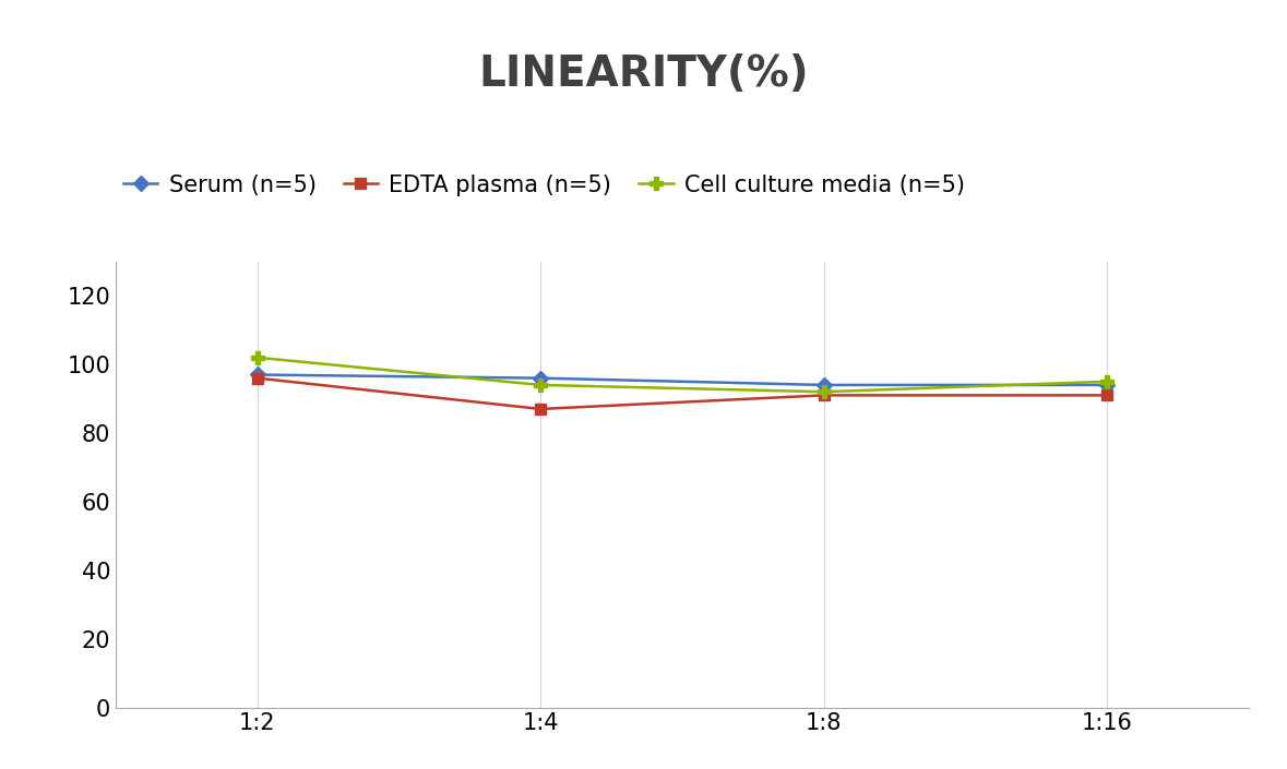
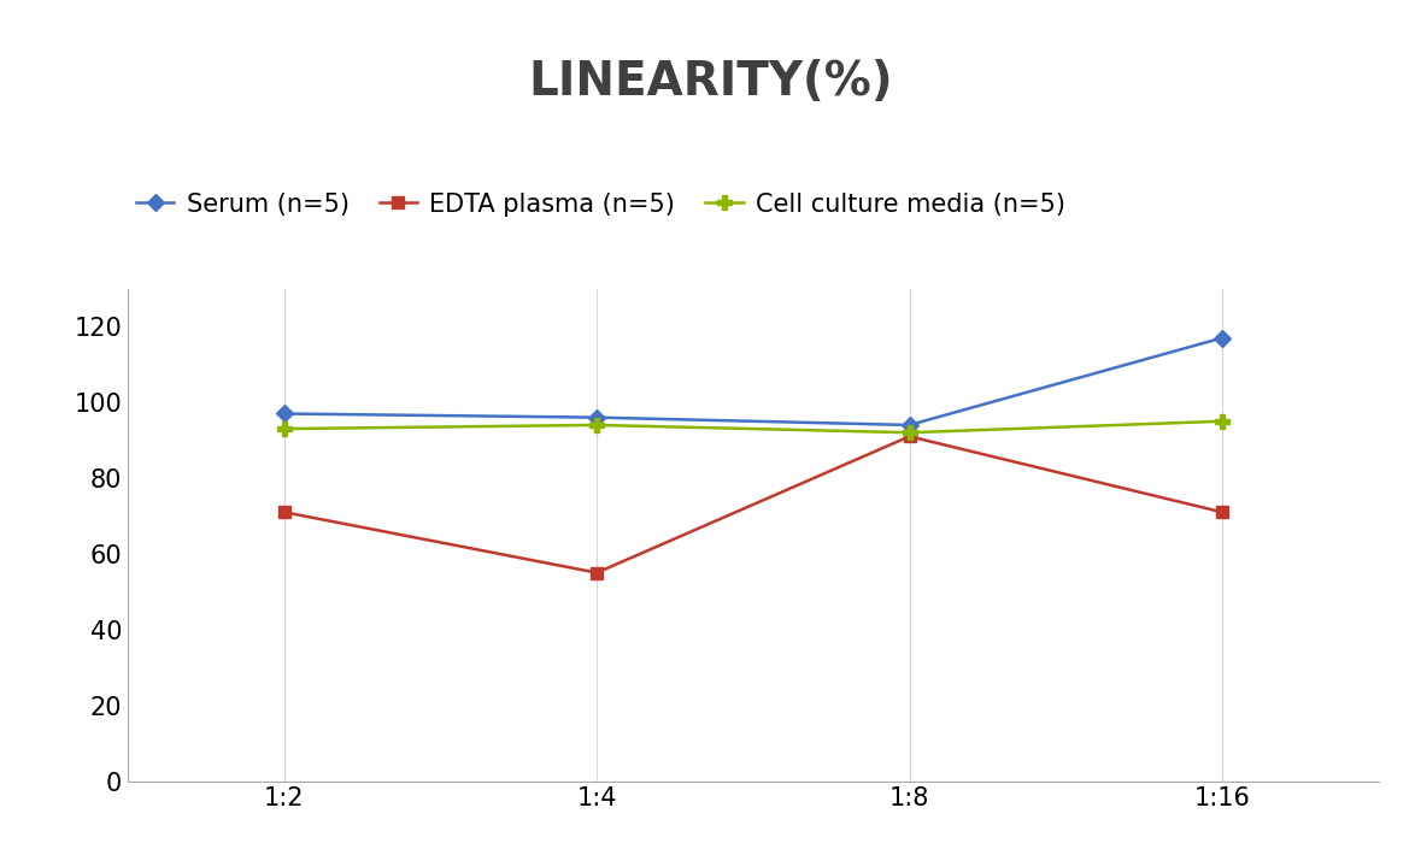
EDTA plasma (n=5)/1:2: 96 -> 71
Cell culture media (n=5)/1:2: 102 -> 93
EDTA plasma (n=5)/1:4: 87 -> 55
Serum (n=5)/1:16: 94 -> 117
EDTA plasma (n=5)/1:16: 91 -> 71
